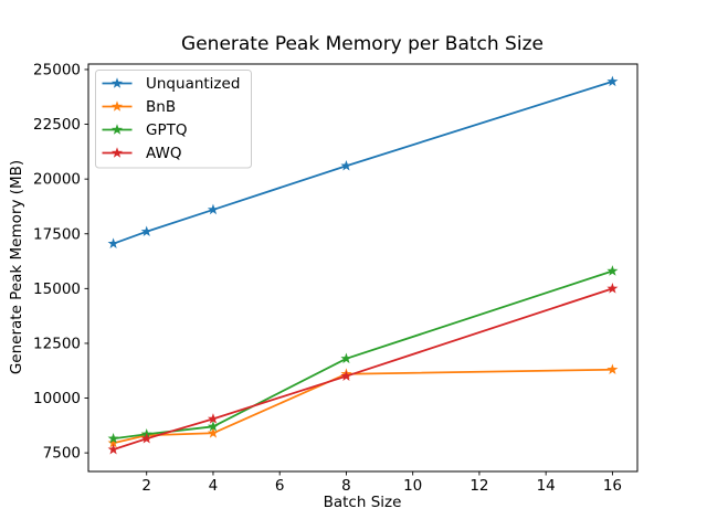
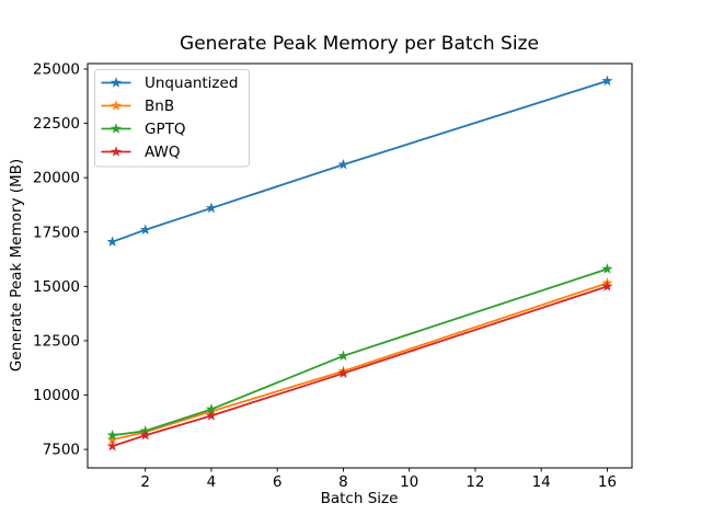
BnB/4: 8400 -> 9200
GPTQ/4: 8700 -> 9400
BnB/16: 11300 -> 15200
